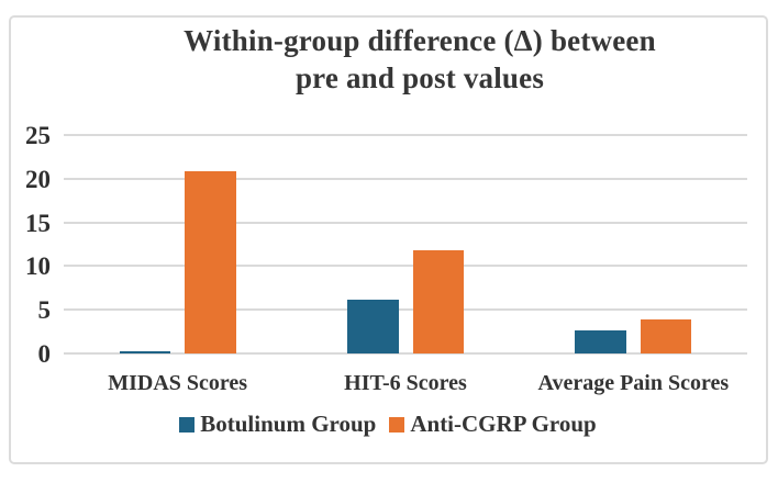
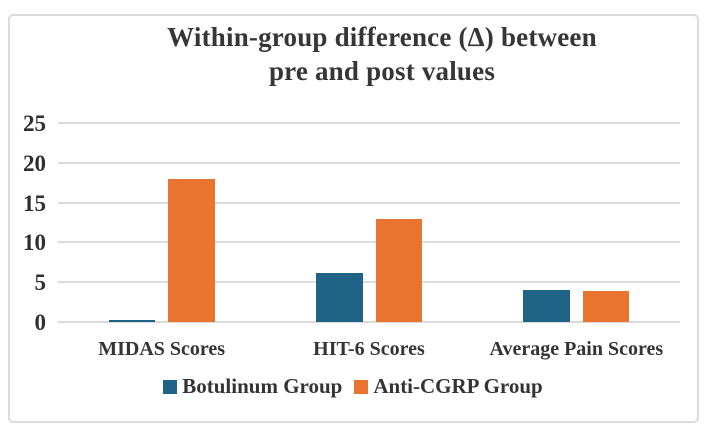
Anti-CGRP Group/MIDAS Scores: 21 -> 18
Anti-CGRP Group/HIT-6 Scores: 12 -> 13
Botulinum Group/Average Pain Scores: 3 -> 4
